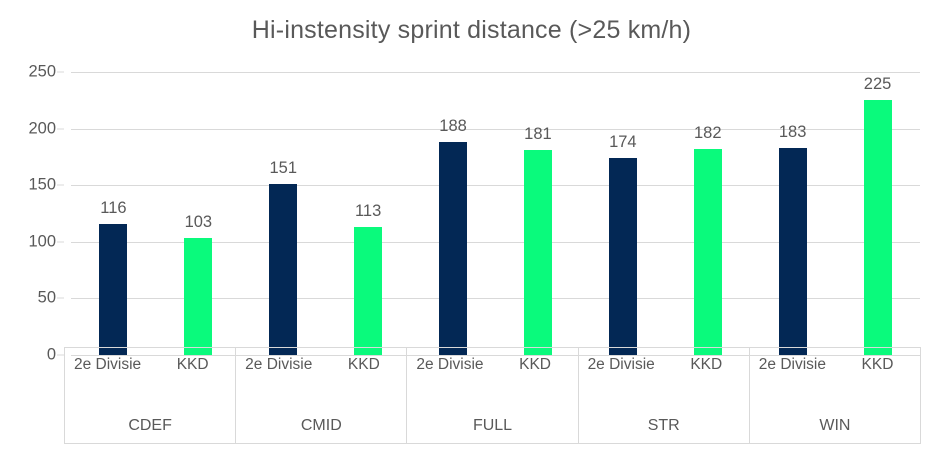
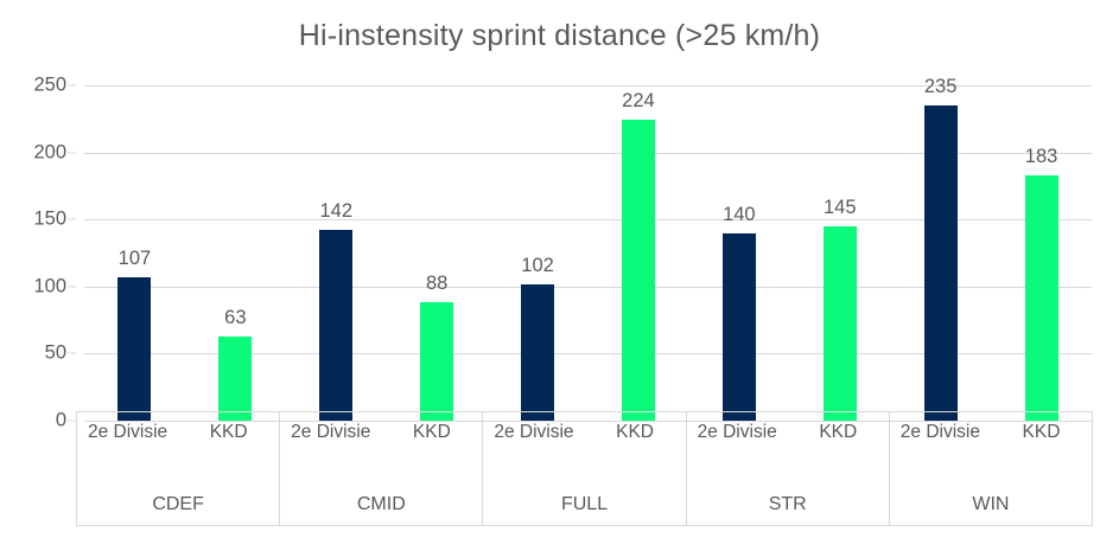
2e Divisie/CDEF: 116 -> 107
KKD/CDEF: 103 -> 63
2e Divisie/CMID: 151 -> 142
KKD/CMID: 113 -> 88
2e Divisie/FULL: 188 -> 102
KKD/FULL: 181 -> 224
2e Divisie/STR: 174 -> 140
KKD/STR: 182 -> 145
2e Divisie/WIN: 183 -> 235
KKD/WIN: 225 -> 183
